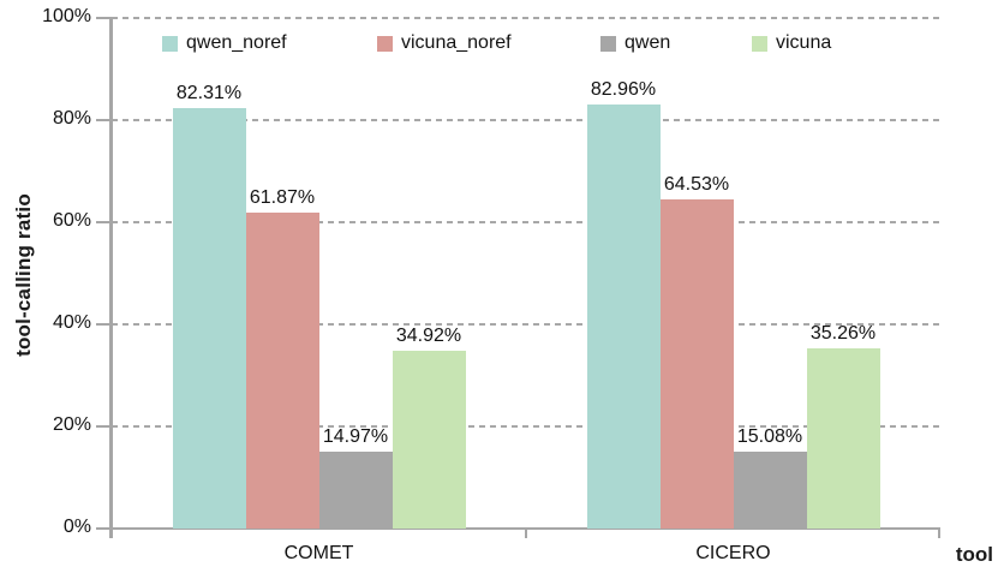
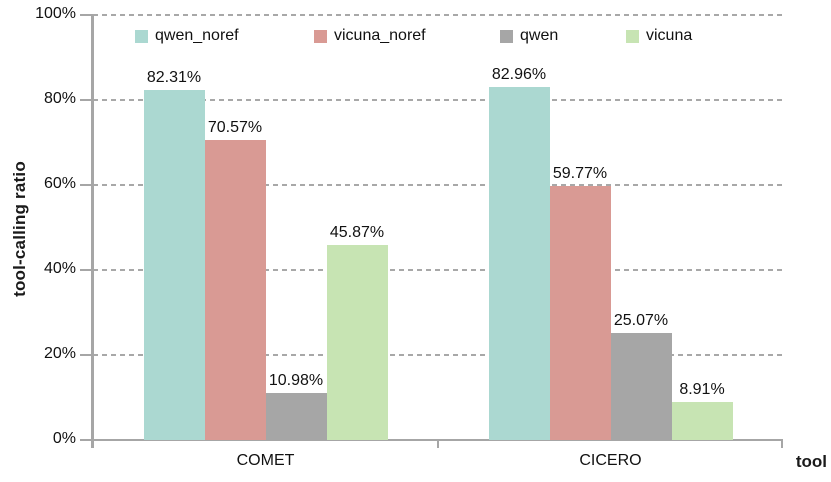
vicuna_noref/COMET: 61.87% -> 70.57%
qwen/COMET: 14.97% -> 10.98%
vicuna/COMET: 34.92% -> 45.87%
vicuna_noref/CICERO: 64.53% -> 59.77%
qwen/CICERO: 15.08% -> 25.07%
vicuna/CICERO: 35.26% -> 8.91%
